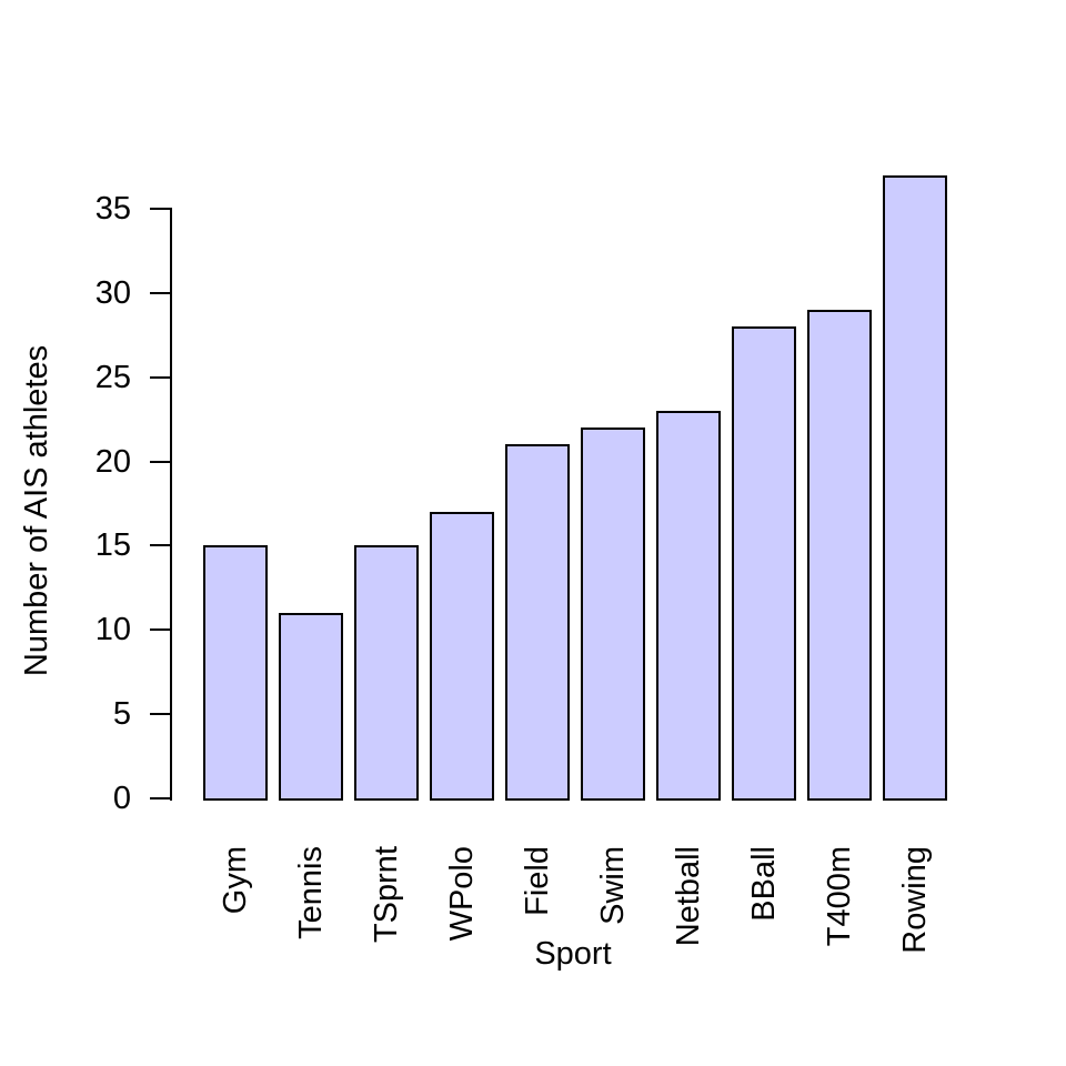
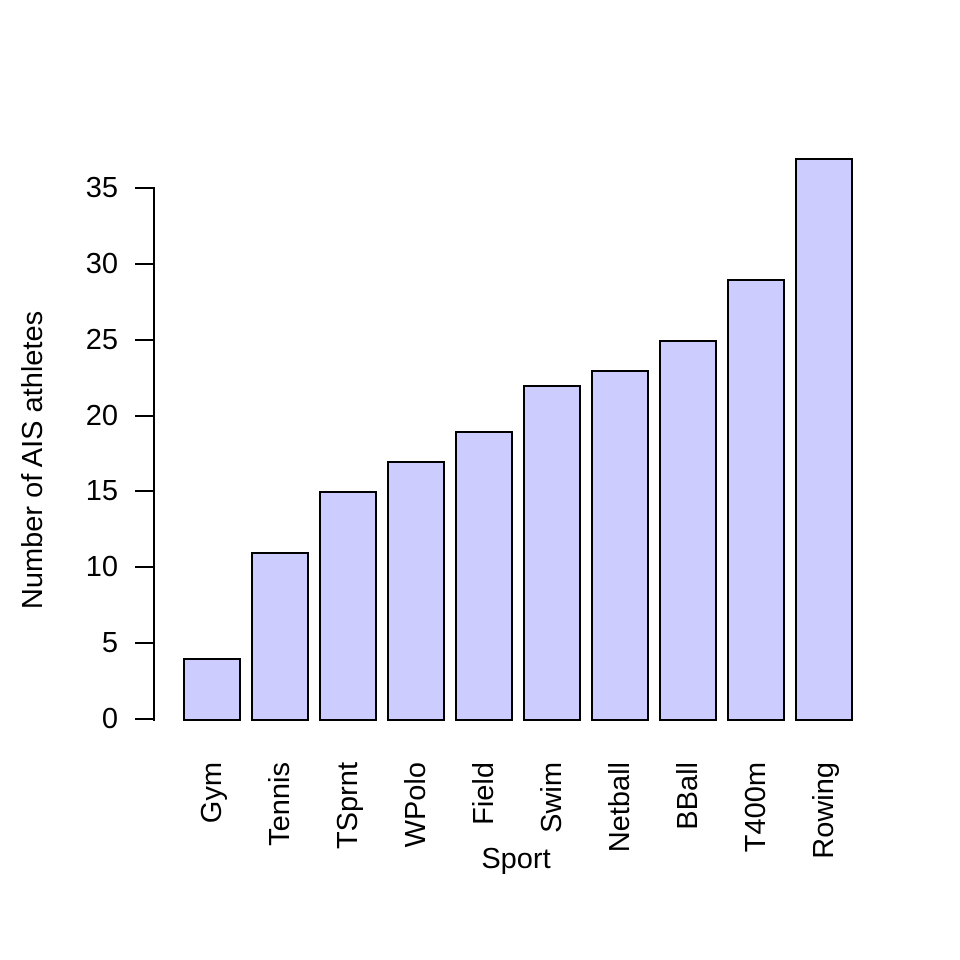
Gym: 15 -> 4
Field: 21 -> 19
BBall: 28 -> 25
